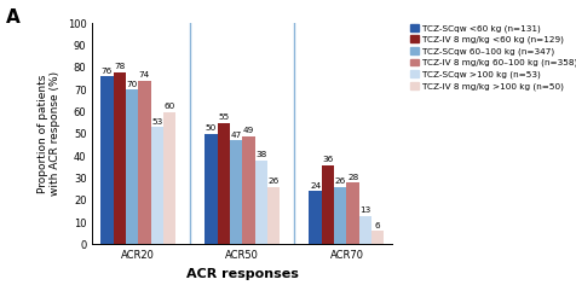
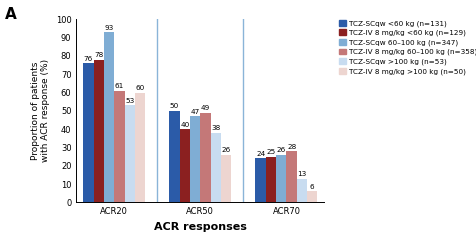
TCZ-SCqw 60–100 kg (n=347)/ACR20: 70 -> 93
TCZ-IV 8 mg/kg 60–100 kg (n=358)/ACR20: 74 -> 61
TCZ-IV 8 mg/kg <60 kg (n=129)/ACR50: 55 -> 40
TCZ-IV 8 mg/kg <60 kg (n=129)/ACR70: 36 -> 25
